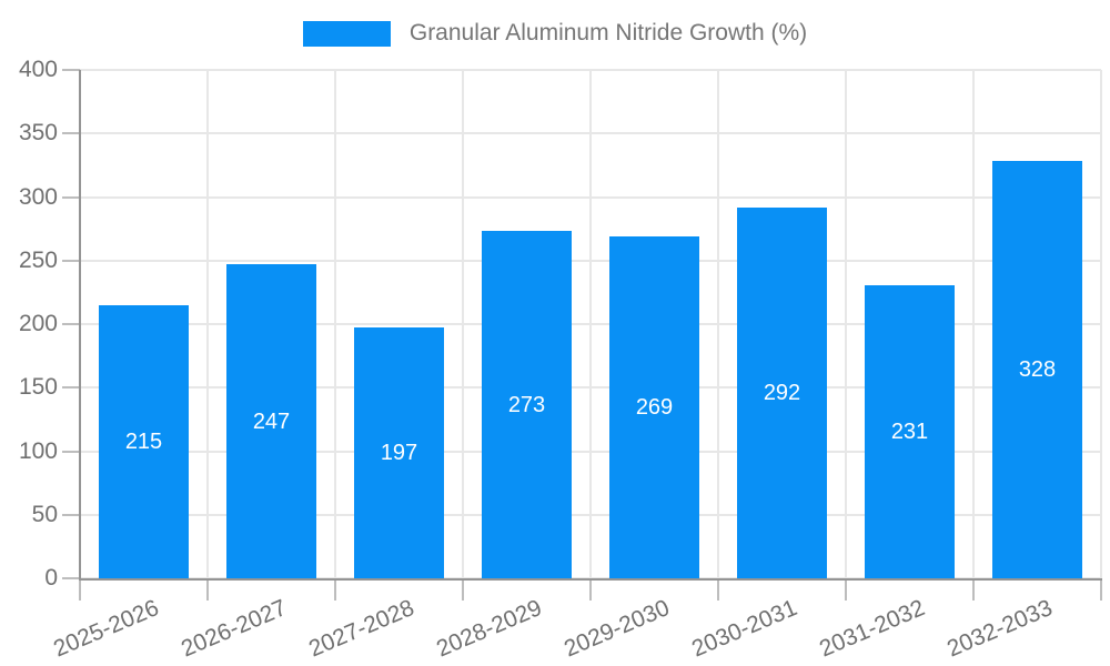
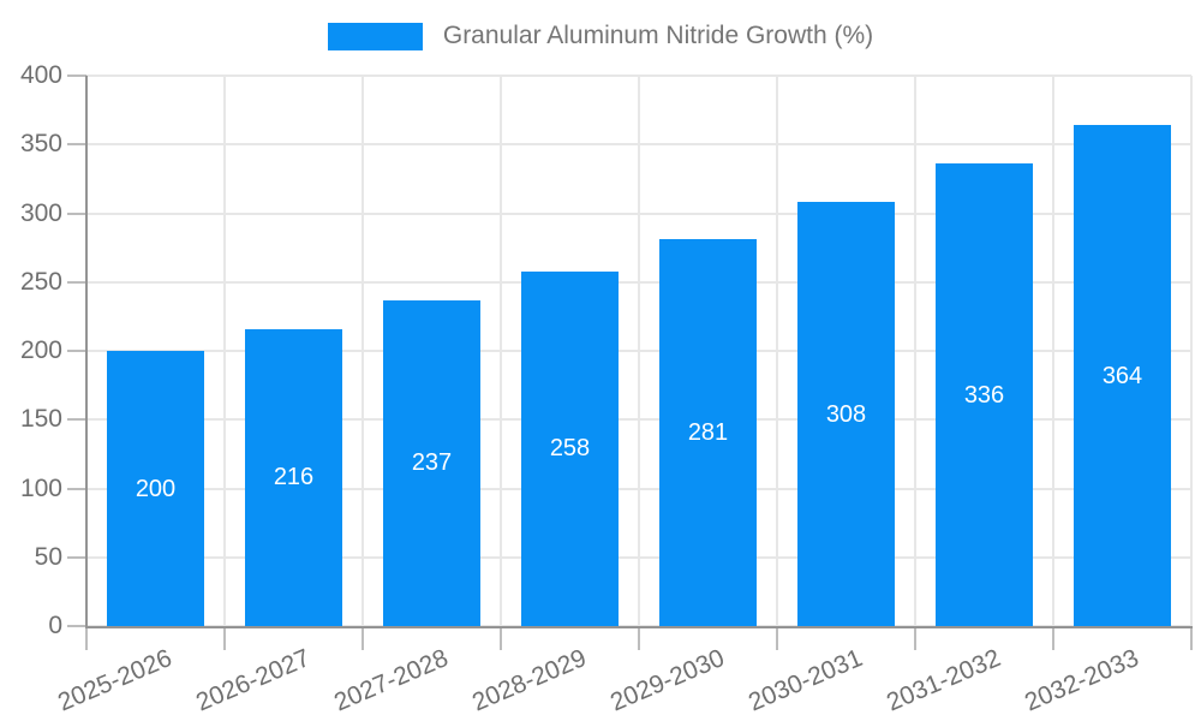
2025-2026: 215 -> 200
2026-2027: 247 -> 216
2027-2028: 197 -> 237
2028-2029: 273 -> 258
2029-2030: 269 -> 281
2030-2031: 292 -> 308
2031-2032: 231 -> 336
2032-2033: 328 -> 364
